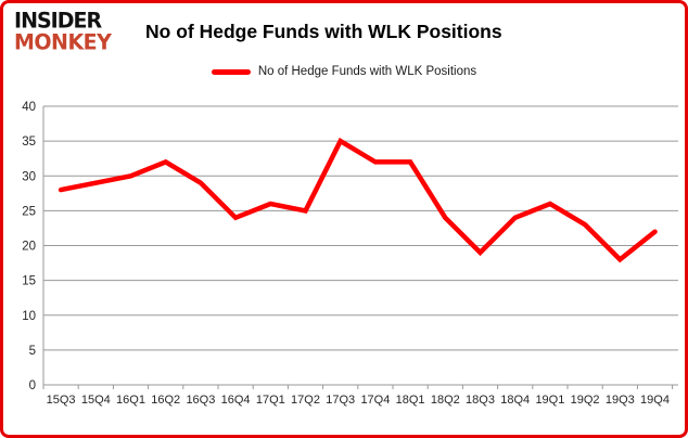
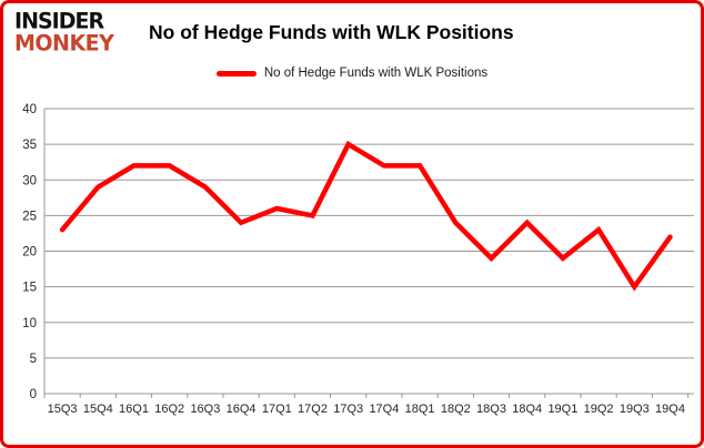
15Q3: 28 -> 23
16Q1: 30 -> 32
19Q1: 26 -> 19
19Q3: 18 -> 15
